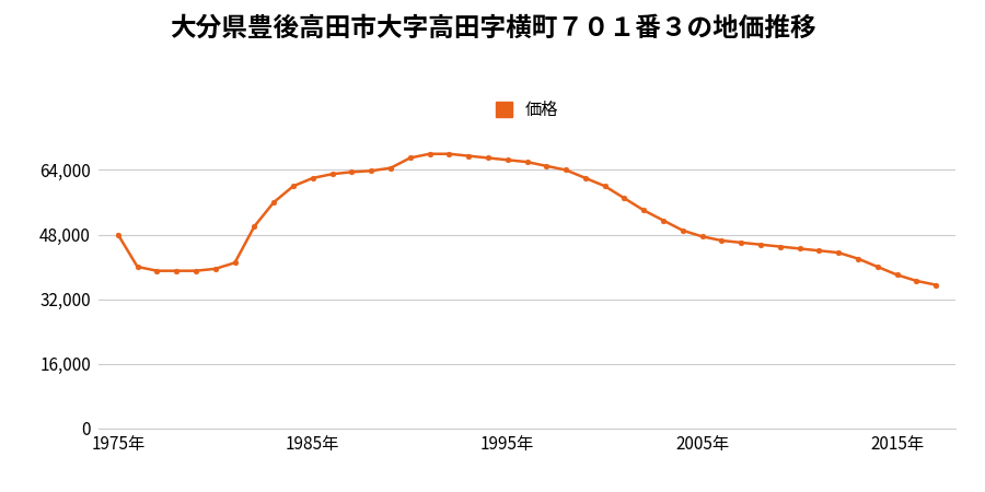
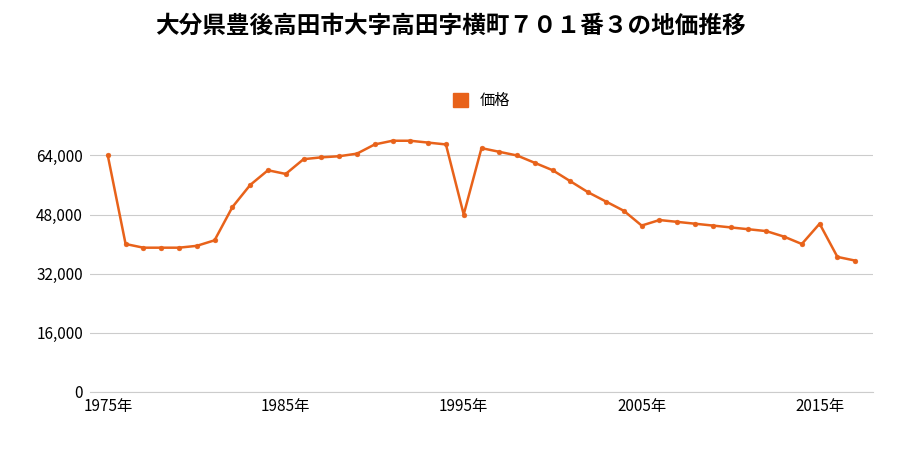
1975年: 48,000 -> 64,000
1985年: 62,000 -> 59,000
1995年: 66,500 -> 48,000
2005年: 47,500 -> 45,000
2015年: 38,000 -> 45,500
